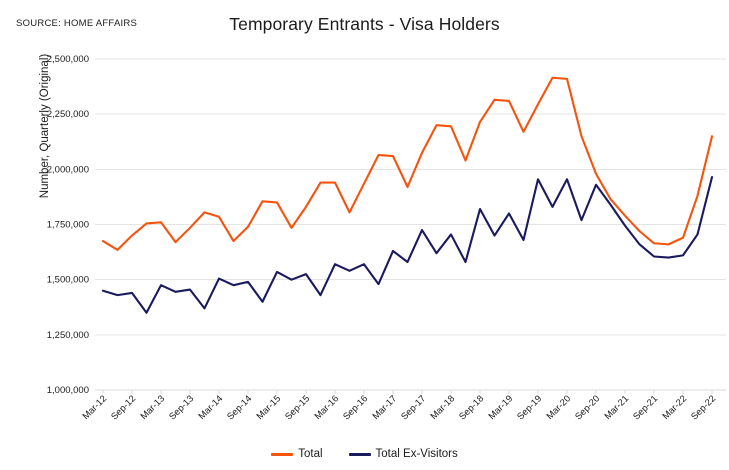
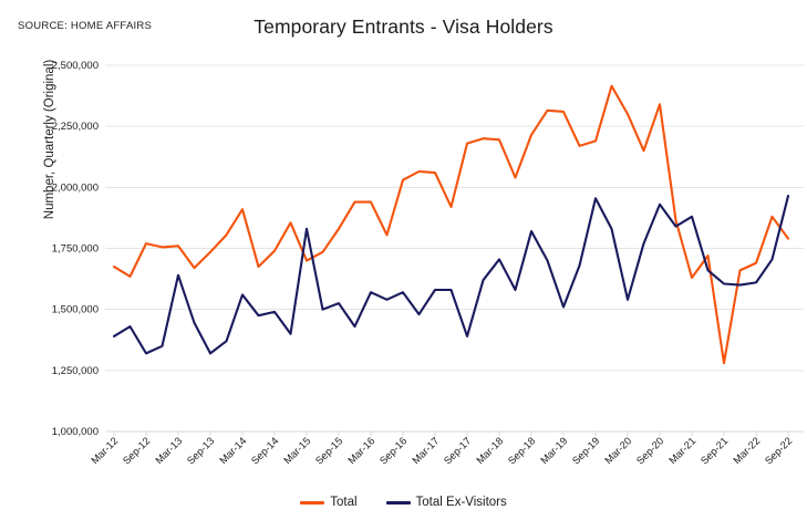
Total Ex-Visitors/Mar-12: 1450000 -> 1390000
Total/Sep-12: 1700000 -> 1770000
Total Ex-Visitors/Sep-12: 1440000 -> 1320000
Total Ex-Visitors/Mar-13: 1480000 -> 1640000
Total Ex-Visitors/Sep-13: 1460000 -> 1320000
Total/Mar-14: 1780000 -> 1910000
Total Ex-Visitors/Mar-14: 1500000 -> 1560000
Total/Mar-15: 1850000 -> 1700000
Total Ex-Visitors/Mar-15: 1540000 -> 1830000
Total/Sep-16: 1940000 -> 2030000
Total Ex-Visitors/Mar-17: 1630000 -> 1580000
Total/Sep-17: 2080000 -> 2180000
Total Ex-Visitors/Sep-17: 1720000 -> 1390000
Total Ex-Visitors/Mar-19: 1800000 -> 1510000
Total/Sep-19: 2300000 -> 2190000
Total/Mar-20: 2410000 -> 2300000
Total Ex-Visitors/Mar-20: 1960000 -> 1540000
Total/Sep-20: 1980000 -> 2340000
Total/Mar-21: 1790000 -> 1630000
Total Ex-Visitors/Mar-21: 1740000 -> 1880000
Total/Sep-21: 1660000 -> 1280000
Total/Sep-22: 2150000 -> 1790000
